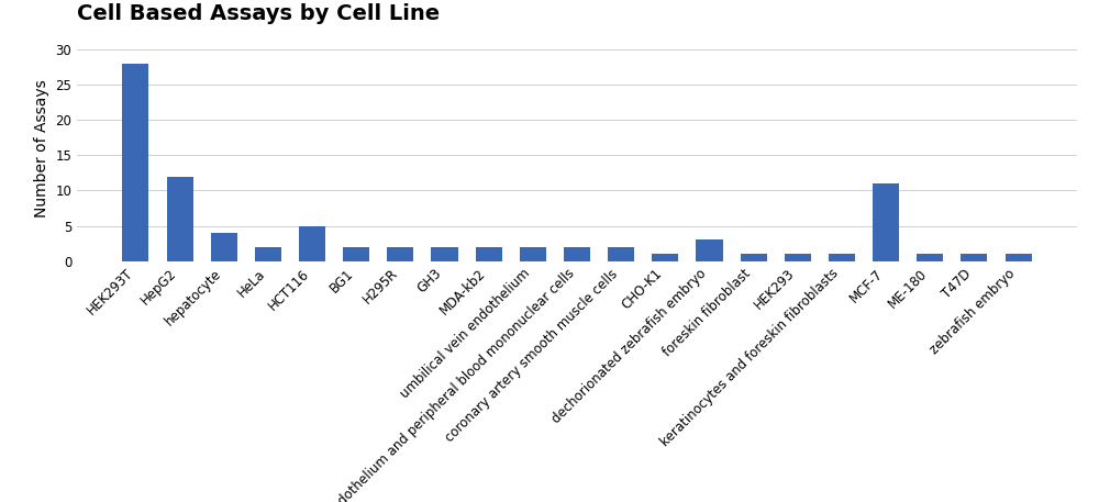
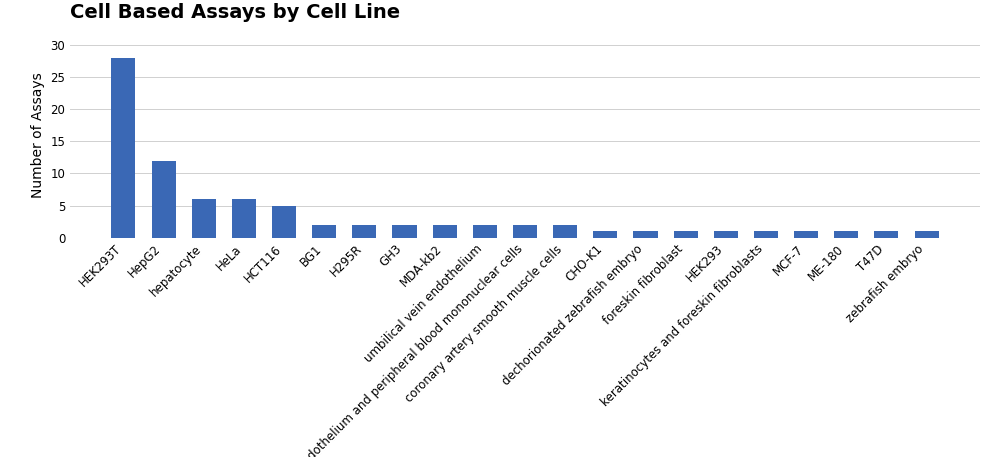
hepatocyte: 4 -> 6
HeLa: 2 -> 6
dechorionated zebrafish embryo: 3 -> 1
MCF-7: 11 -> 1
